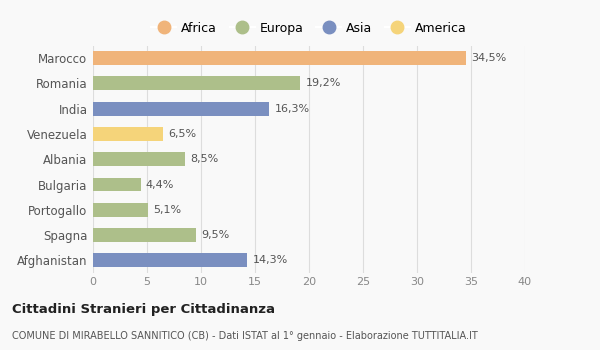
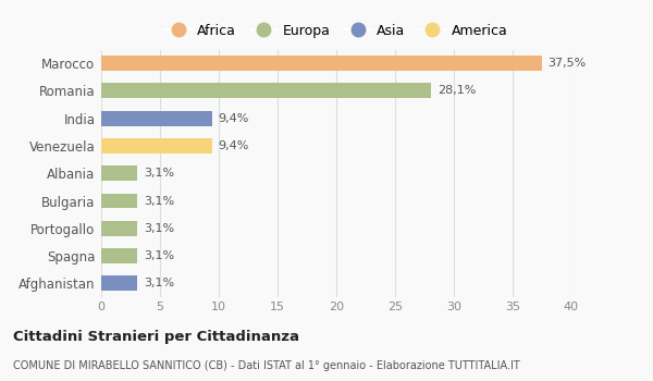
Marocco: 34,5% -> 37,5%
Romania: 19,2% -> 28,1%
India: 16,3% -> 9,4%
Venezuela: 6,5% -> 9,4%
Albania: 8,5% -> 3,1%
Bulgaria: 4,4% -> 3,1%
Portogallo: 5,1% -> 3,1%
Spagna: 9,5% -> 3,1%
Afghanistan: 14,3% -> 3,1%
